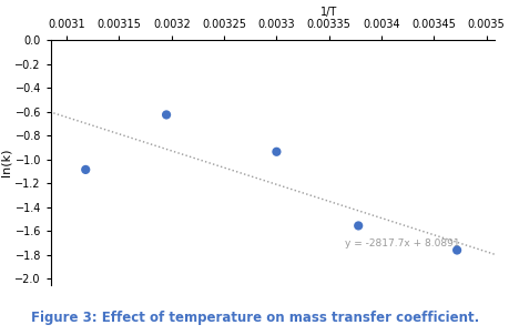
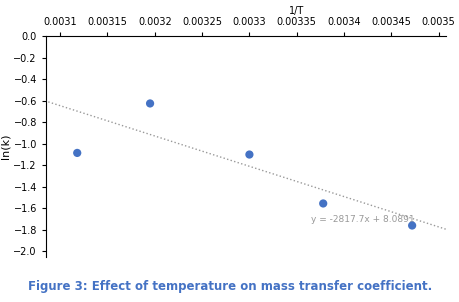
0.0033: -0.94 -> -1.10
